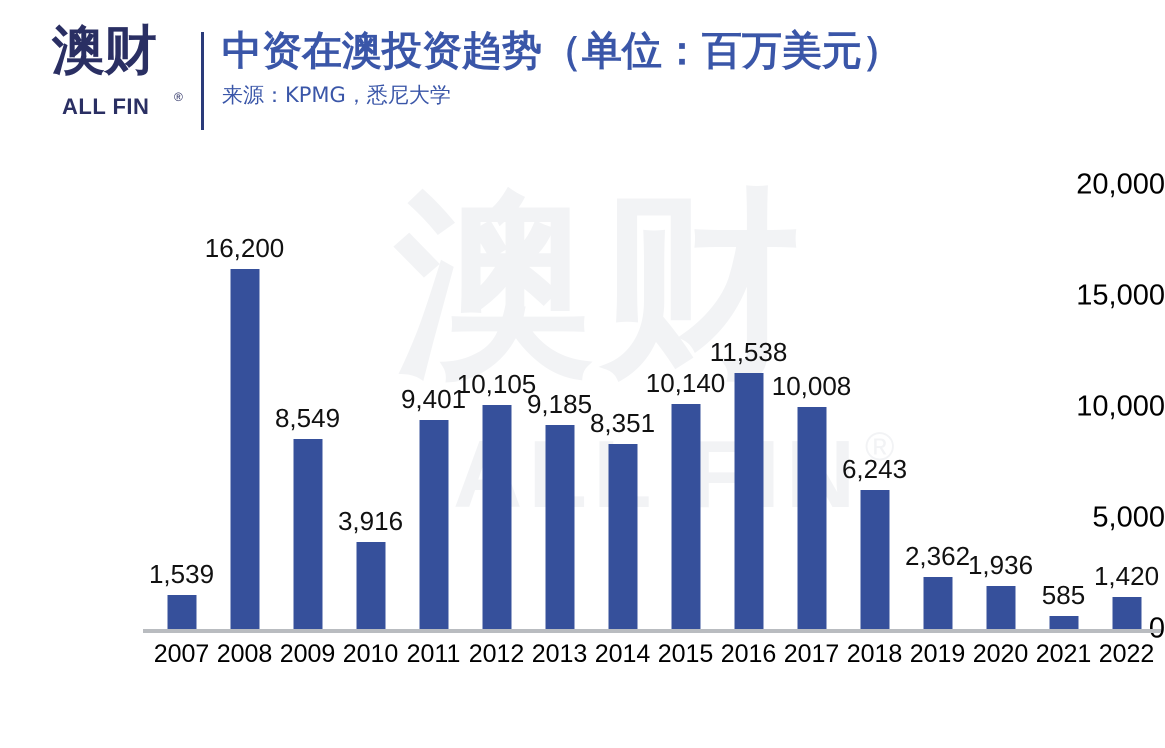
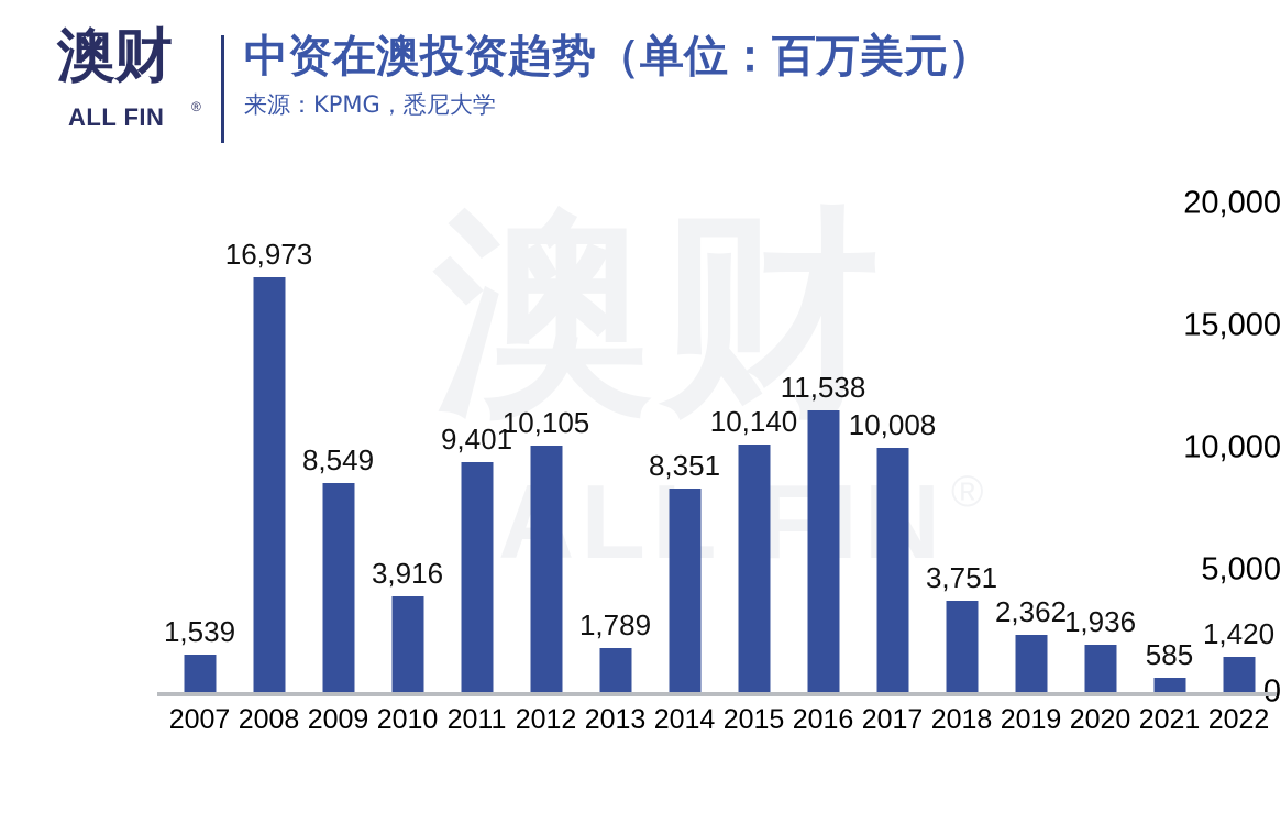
2008: 16,200 -> 16,973
2013: 9,185 -> 1,789
2018: 6,243 -> 3,751
